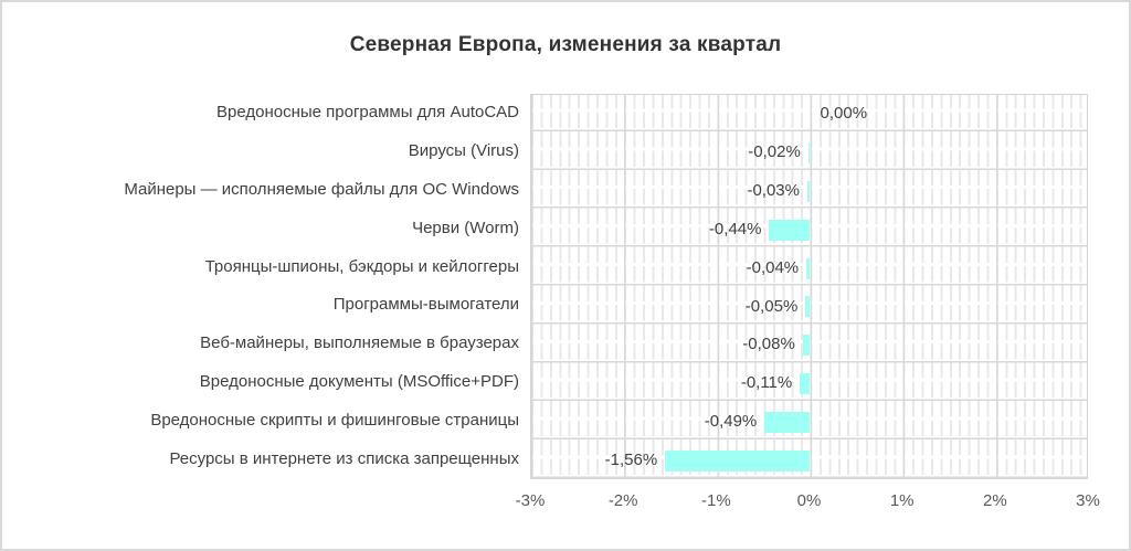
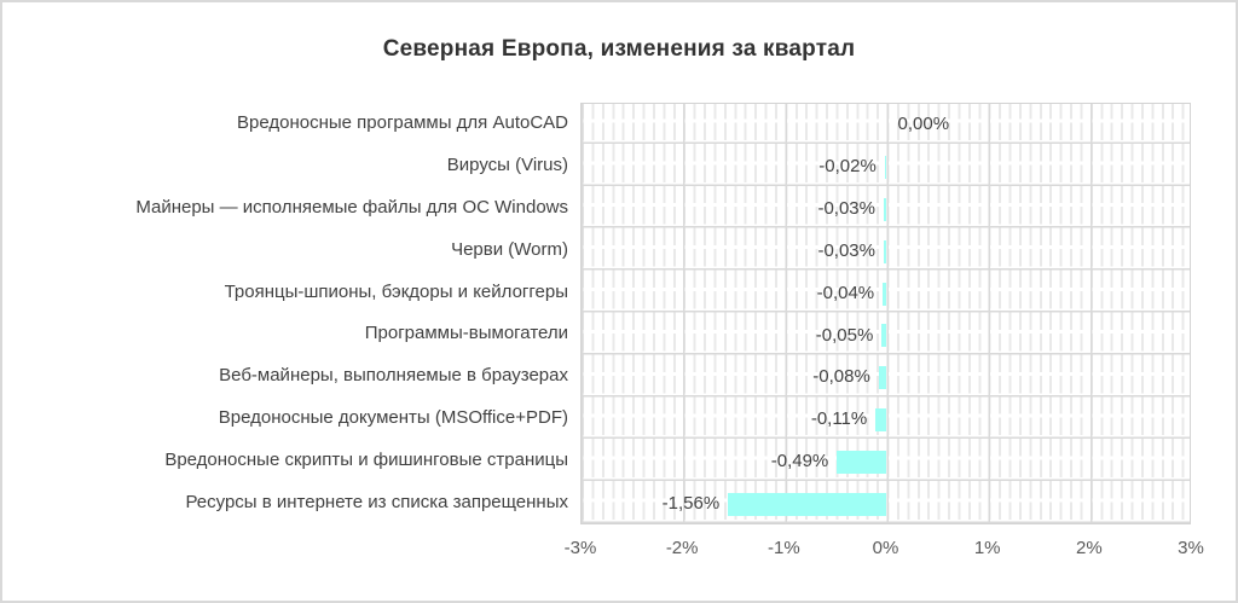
Черви (Worm): -0,44% -> -0,03%
